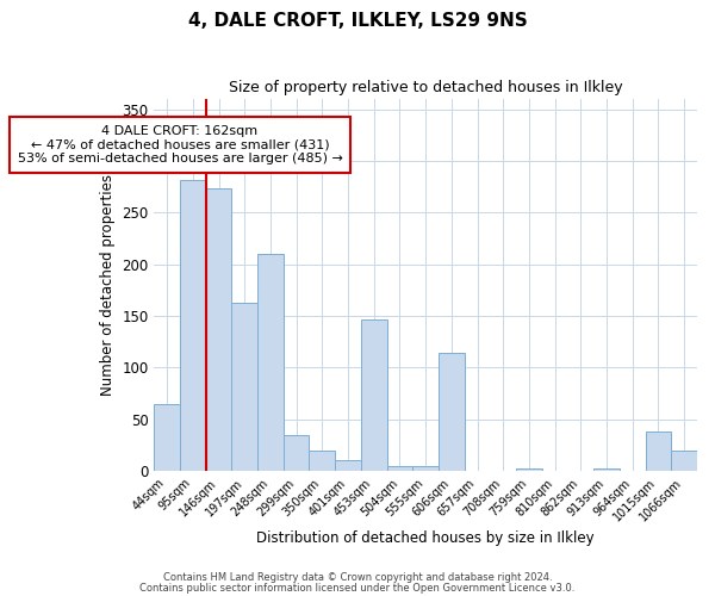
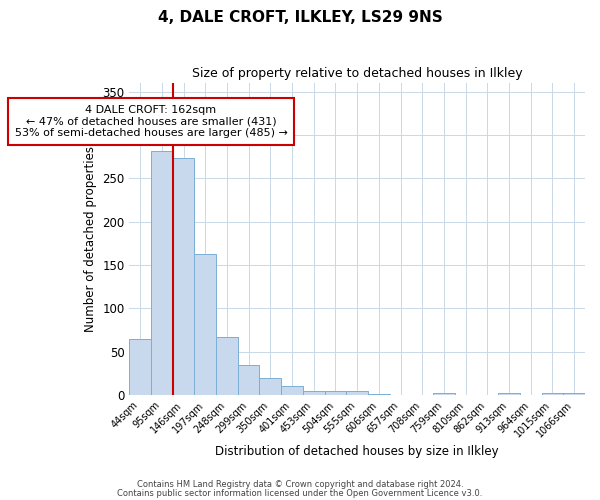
248sqm: 210 -> 67
453sqm: 146 -> 5
606sqm: 114 -> 1
1015sqm: 38 -> 2
1066sqm: 20 -> 2
